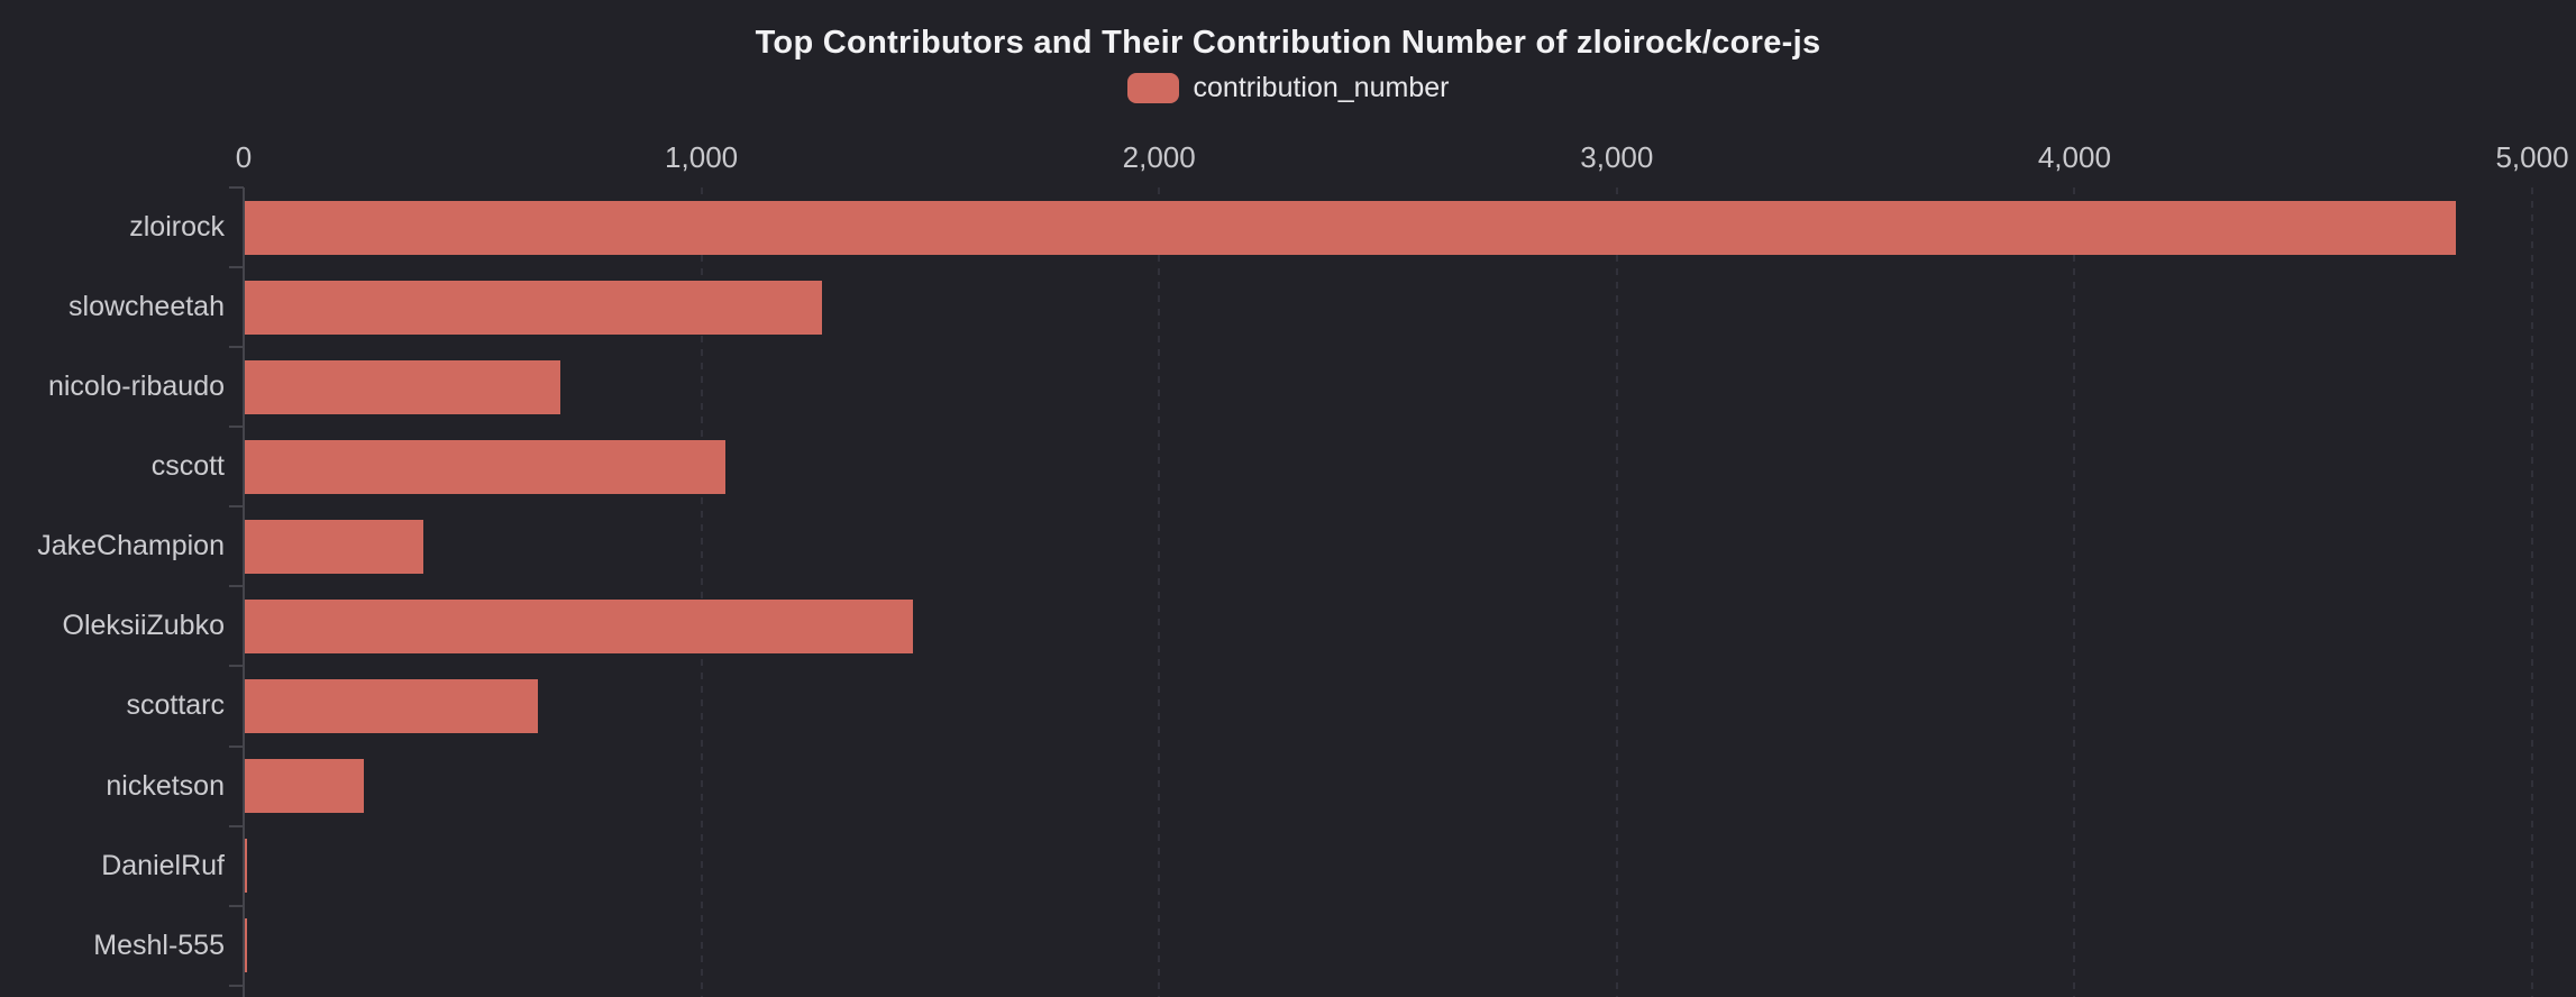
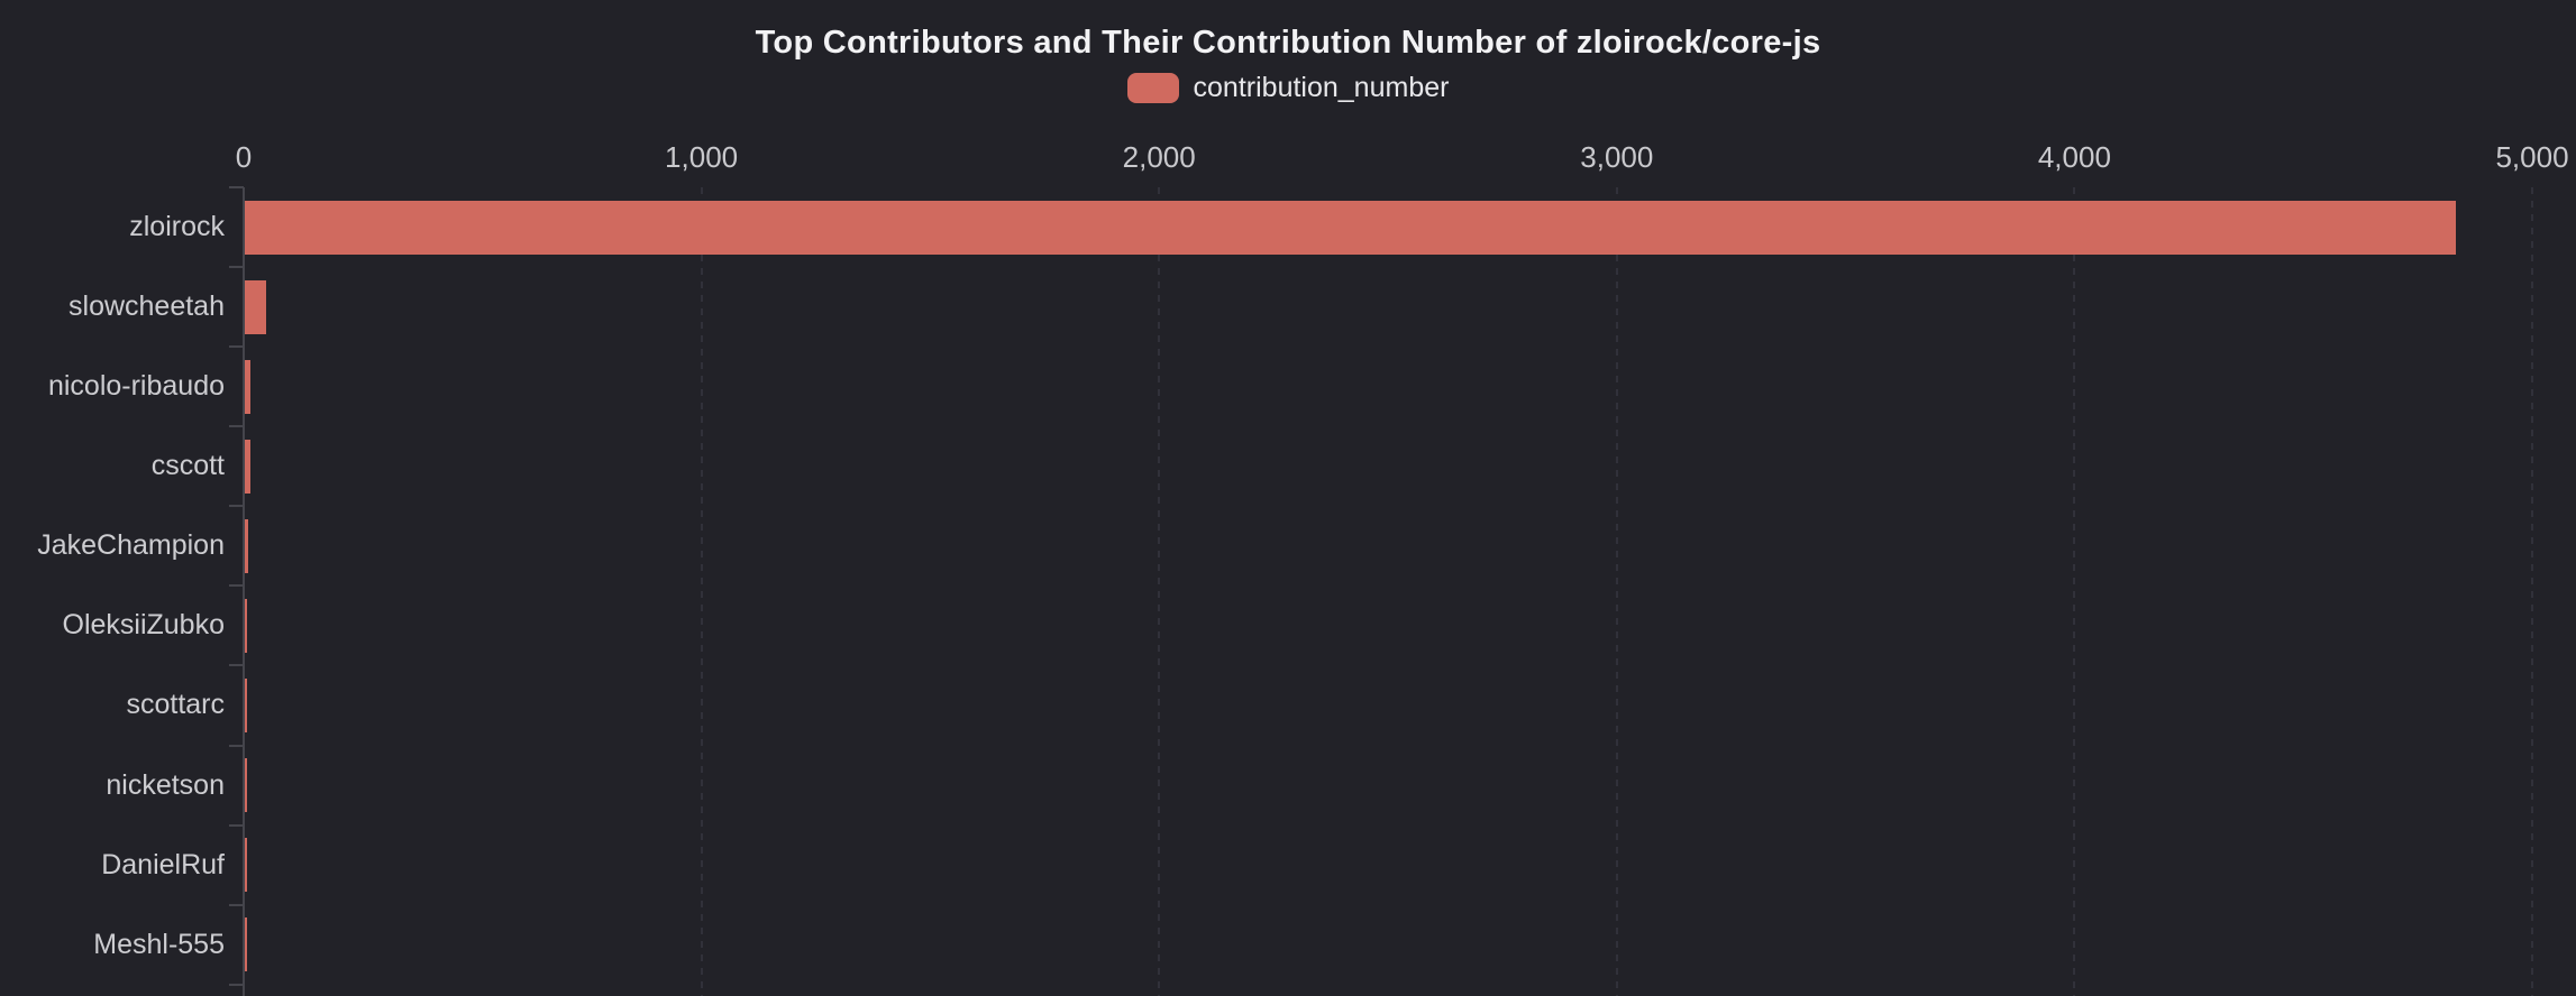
slowcheetah: 1260 -> 50
nicolo-ribaudo: 690 -> 10
cscott: 1050 -> 10
JakeChampion: 390 -> 10
OleksiiZubko: 1460 -> 10
scottarc: 640 -> 10
nicketson: 260 -> 10
